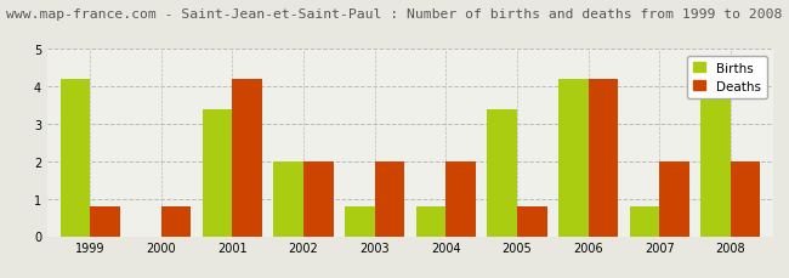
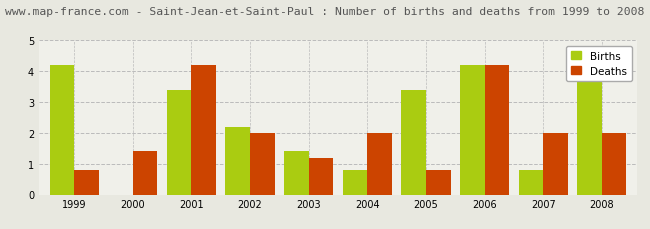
Deaths/2000: 0.8 -> 1.4
Births/2002: 2.0 -> 2.2
Births/2003: 0.8 -> 1.4
Deaths/2003: 2.0 -> 1.2
